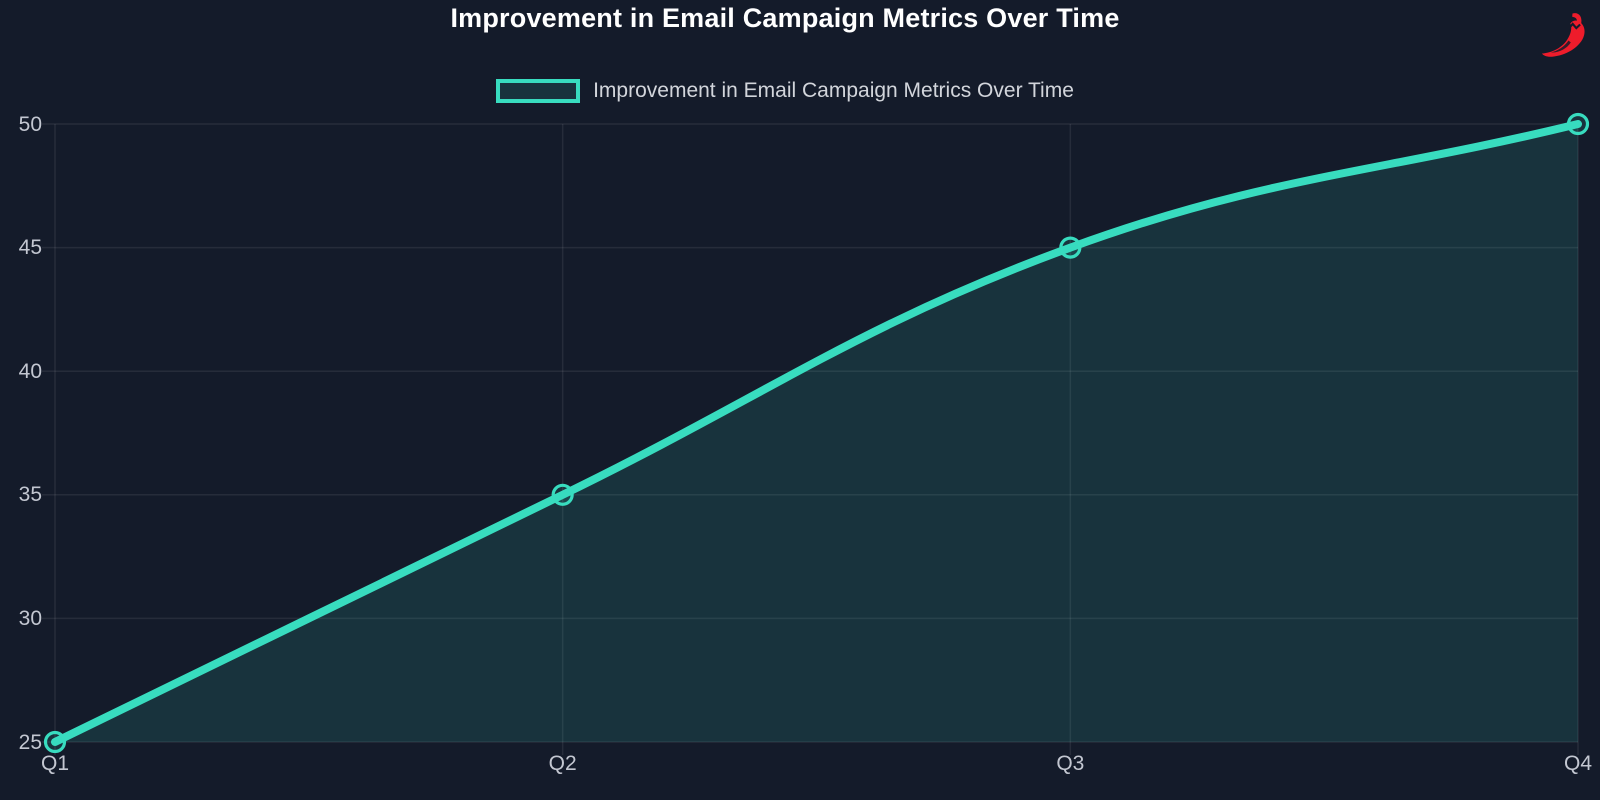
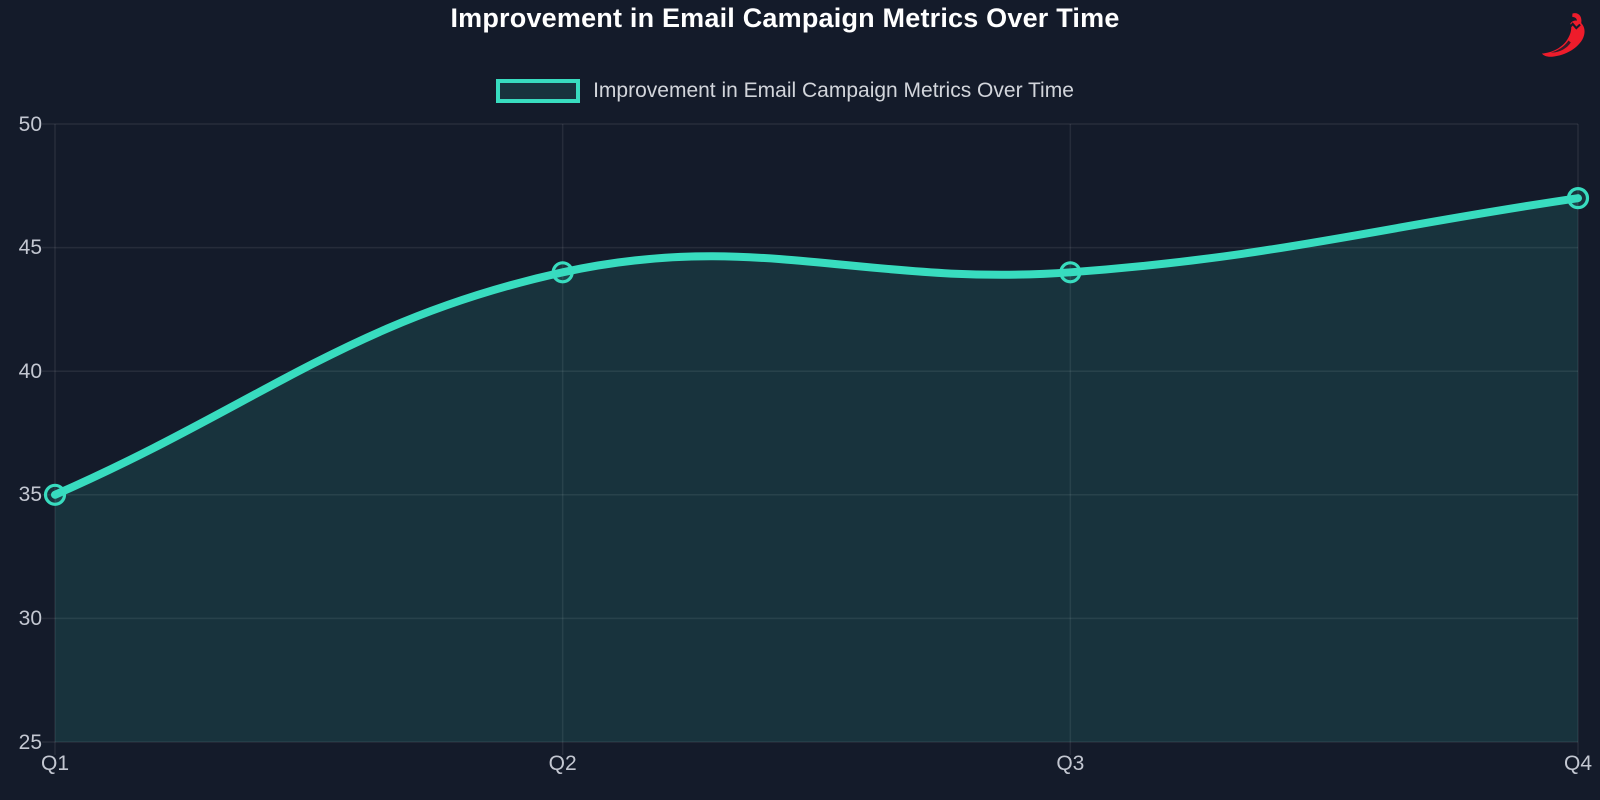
Q1: 25 -> 35
Q2: 35 -> 44
Q3: 45 -> 44
Q4: 50 -> 47
